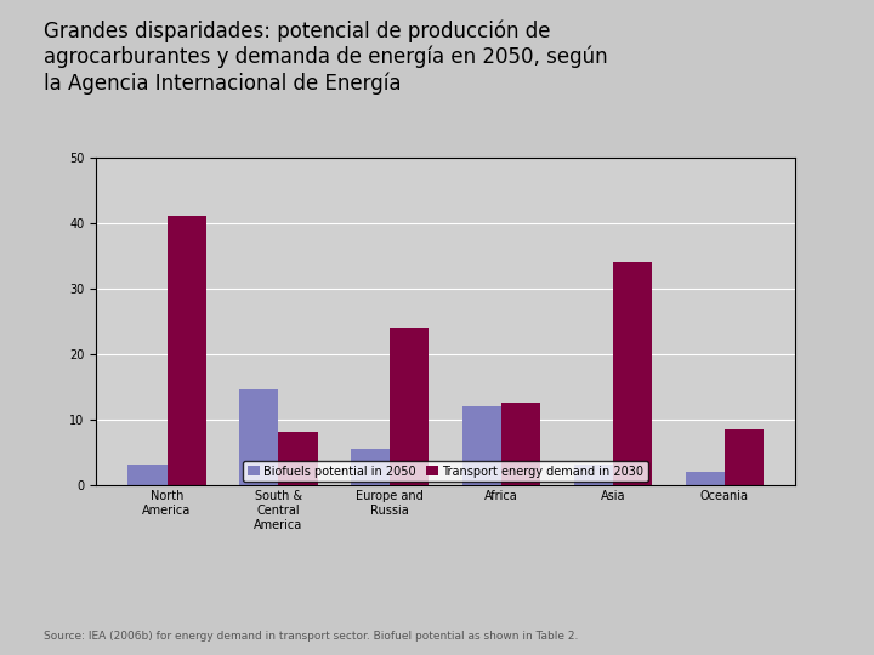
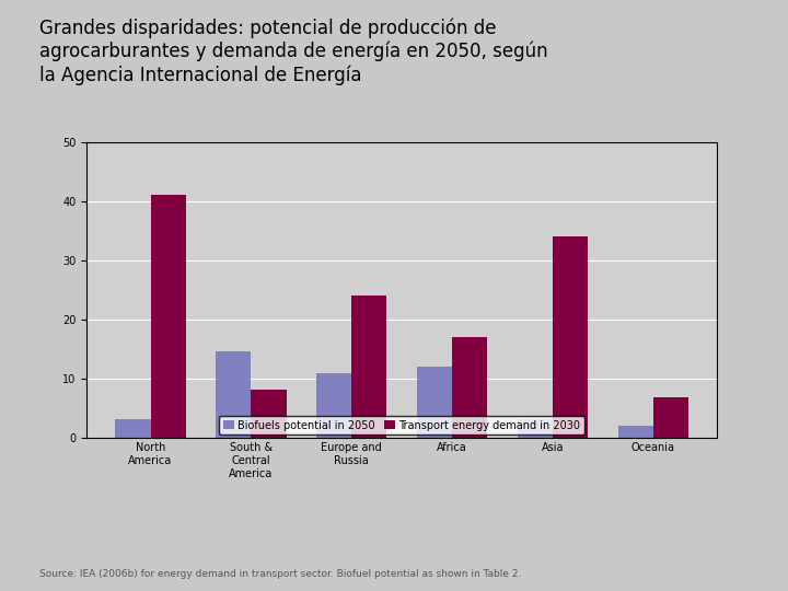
Biofuels potential in 2050/Europe and Russia: 5.5 -> 10.8
Transport energy demand in 2030/Africa: 12.5 -> 17.0
Transport energy demand in 2030/Oceania: 8.5 -> 6.8
